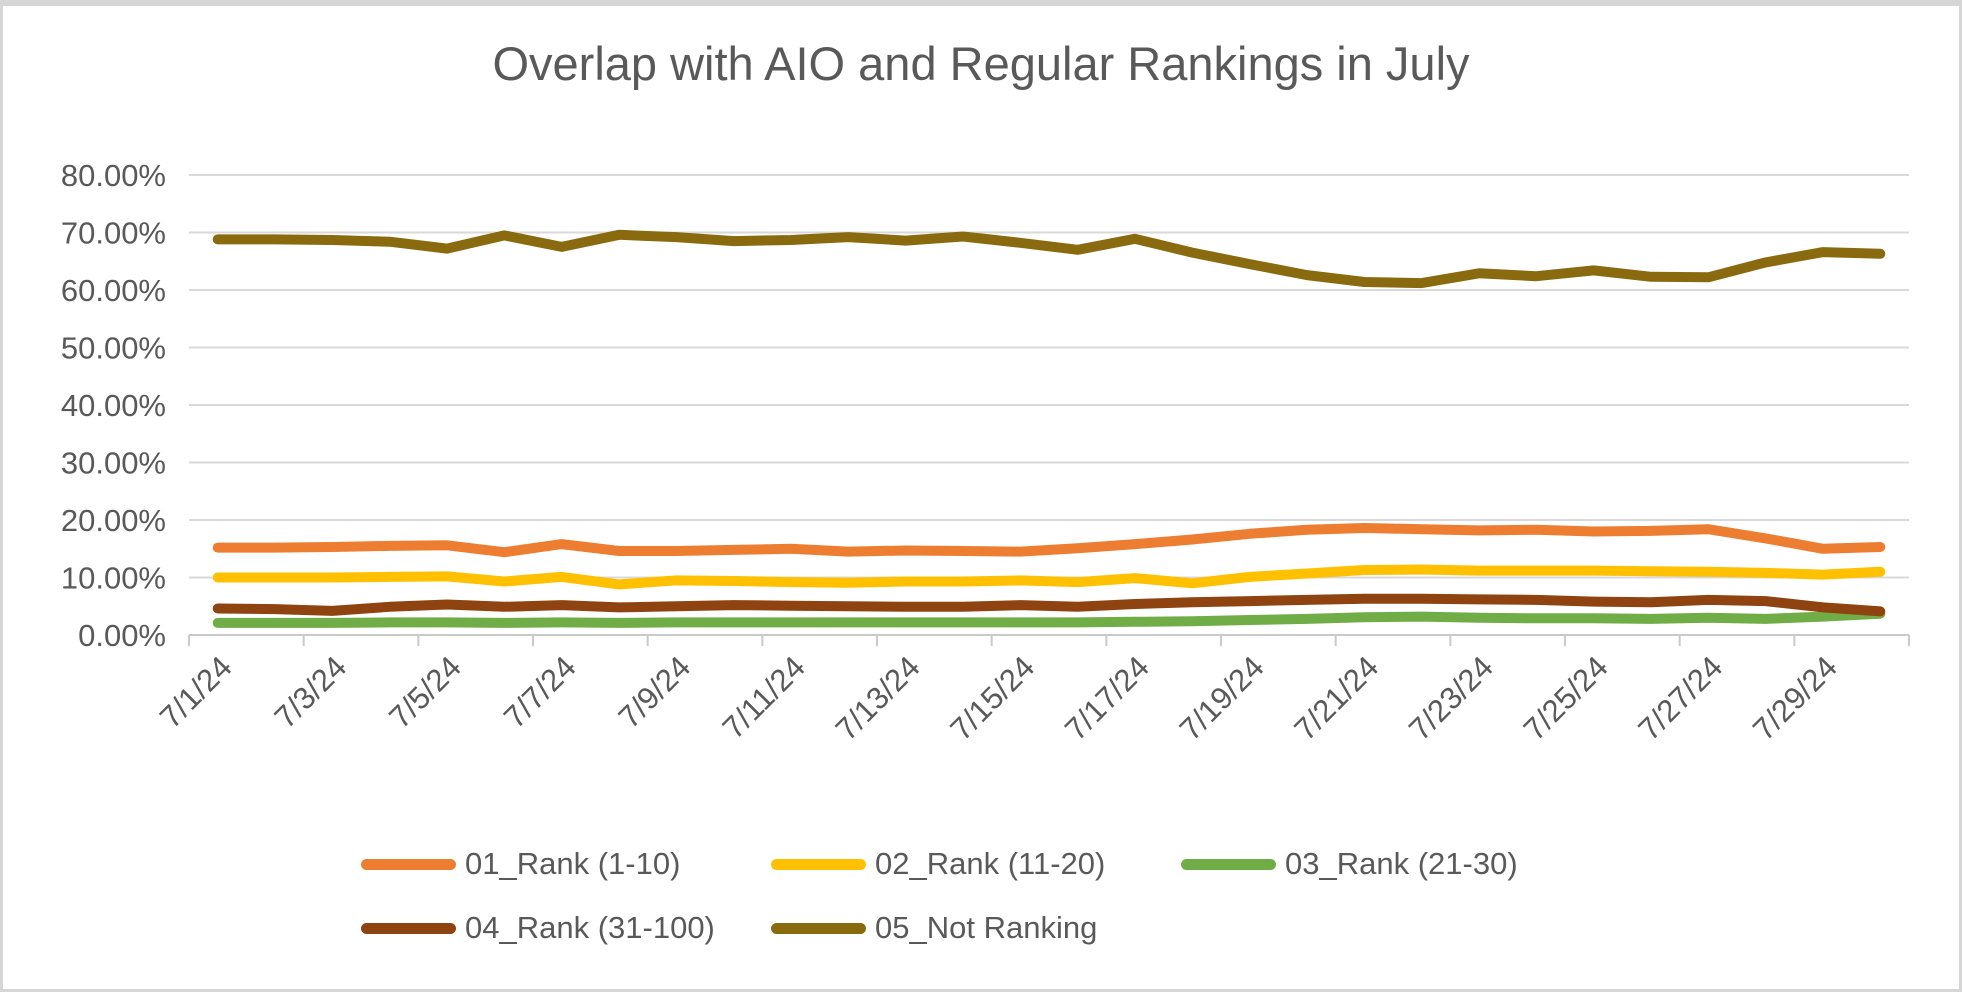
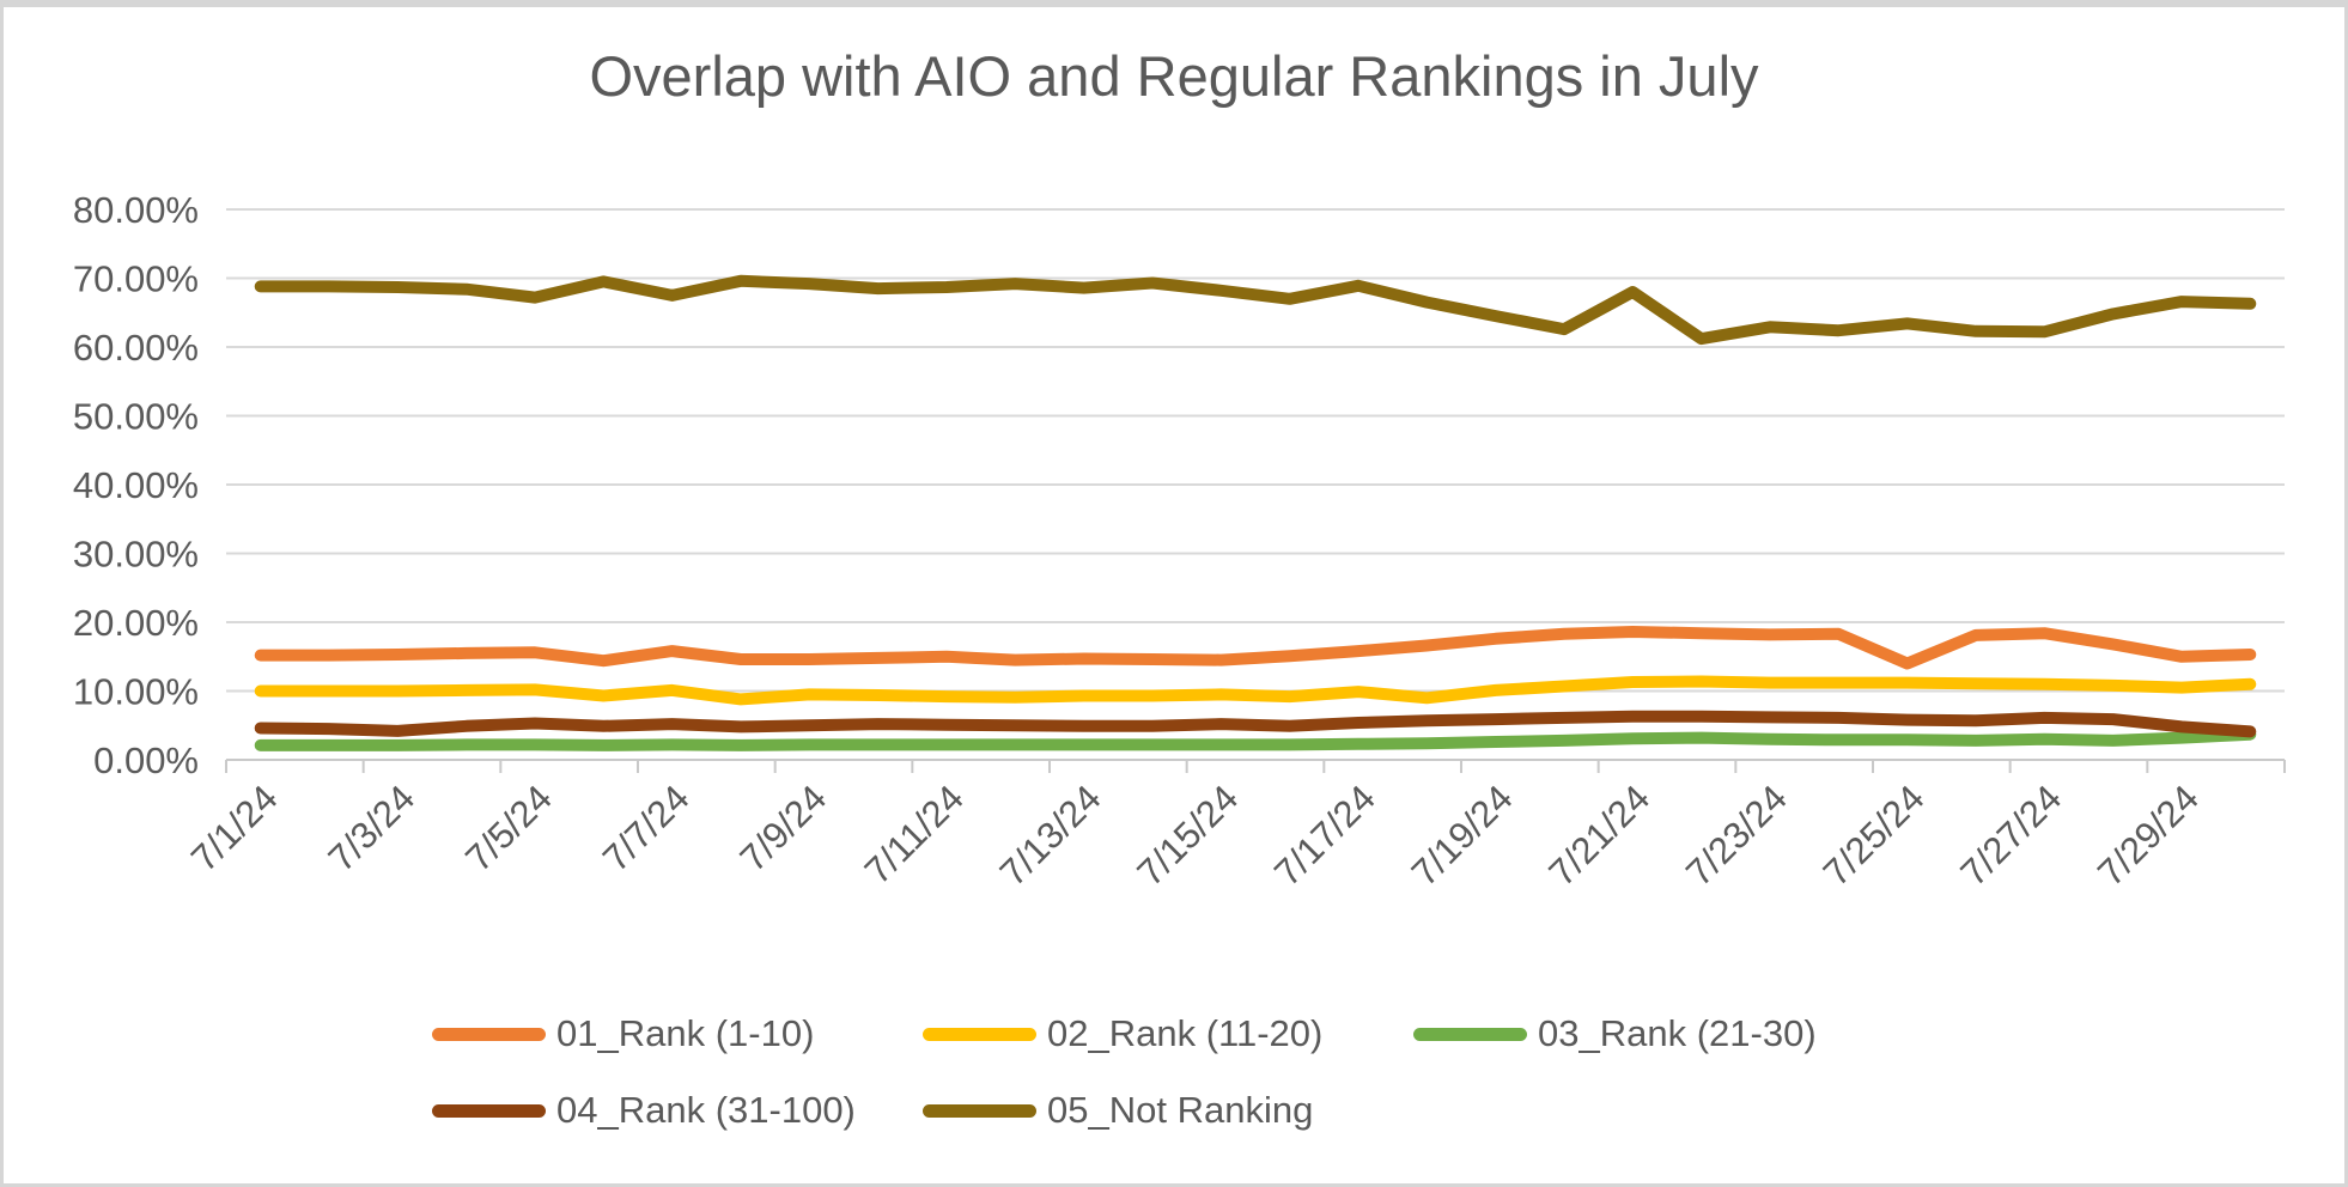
05_Not Ranking/7/21/24: 61% -> 68%
01_Rank (1-10)/7/25/24: 18% -> 14%
